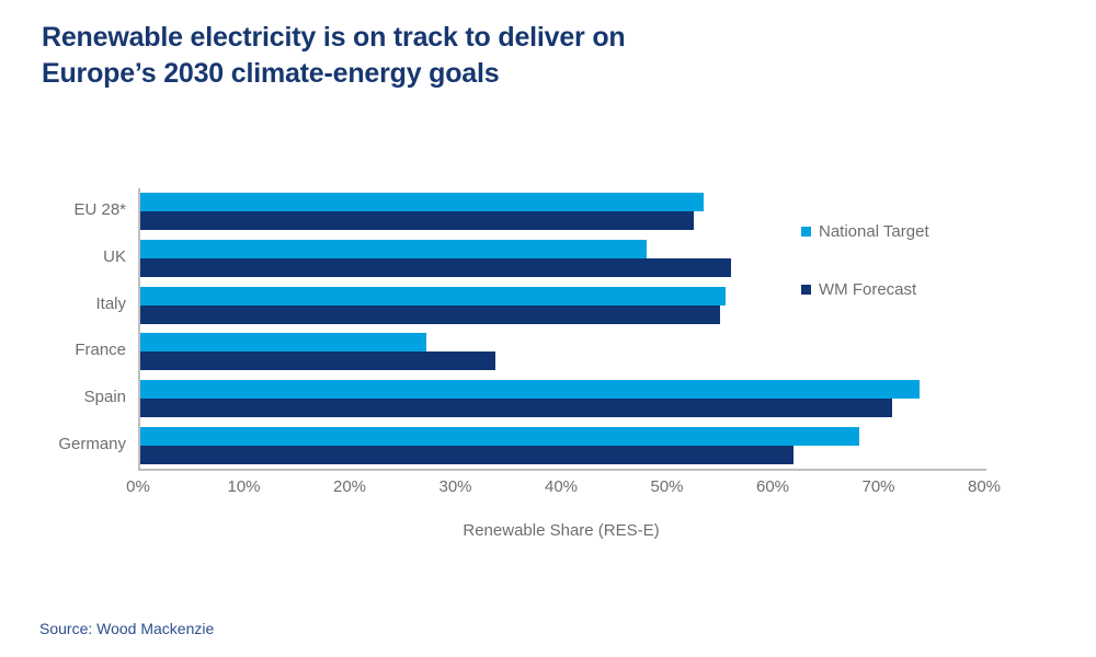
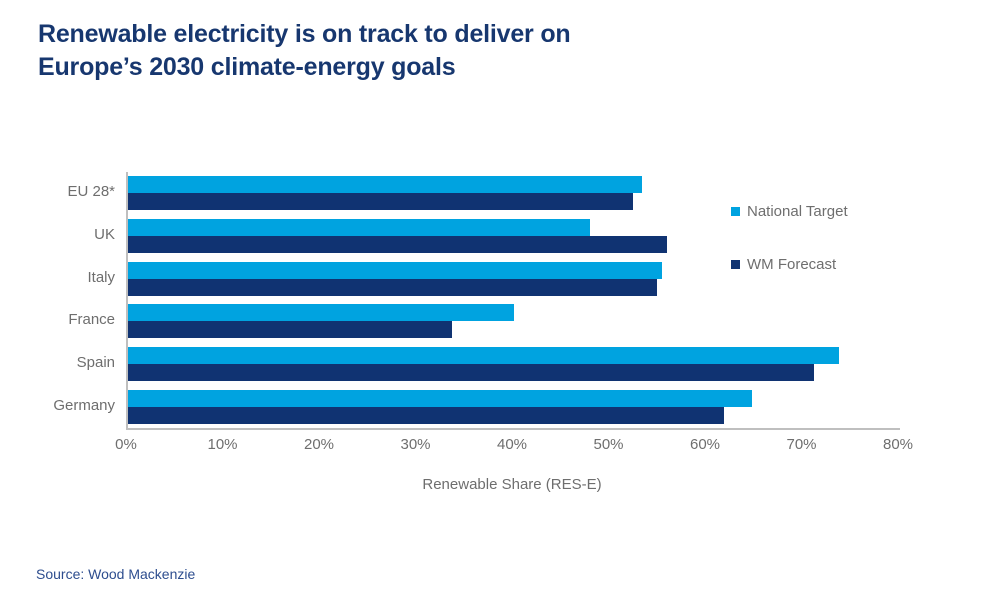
National Target/France: 27% -> 40%
National Target/Germany: 68% -> 65%
